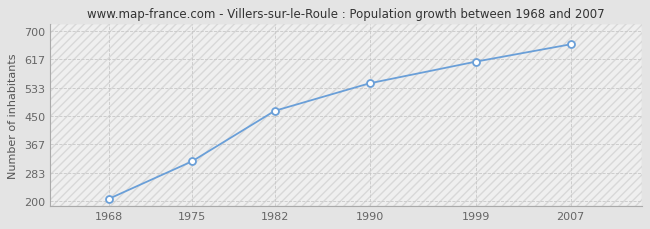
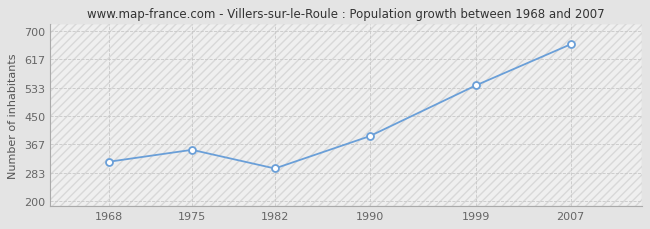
1968: 206 -> 315
1975: 316 -> 350
1982: 465 -> 295
1990: 546 -> 390
1999: 610 -> 540
